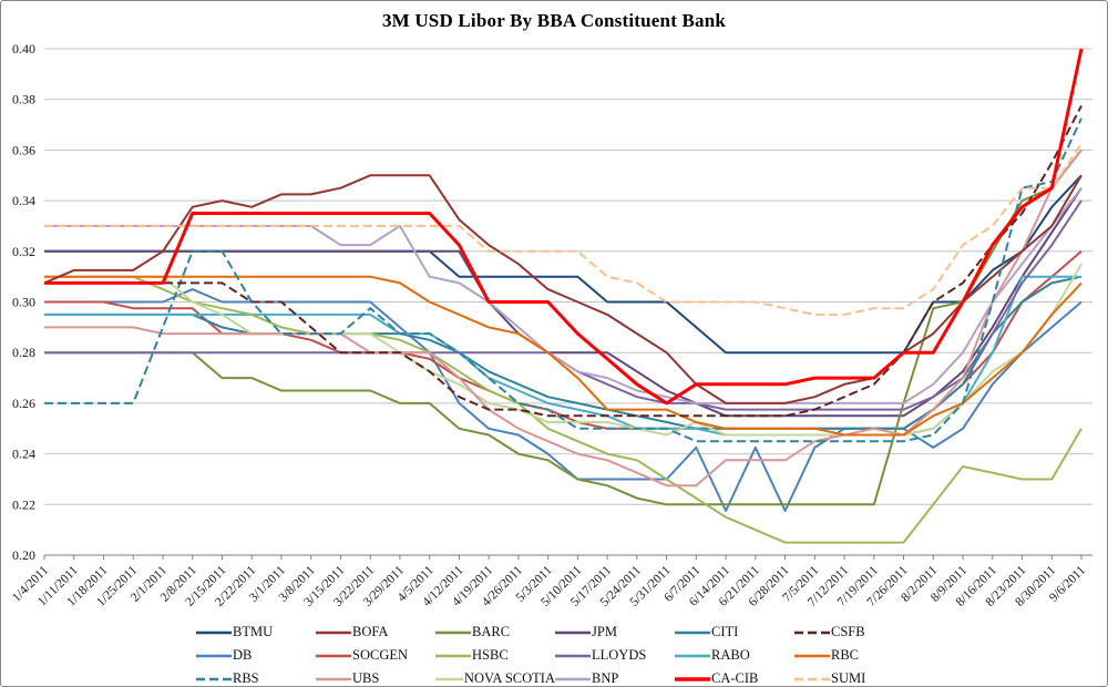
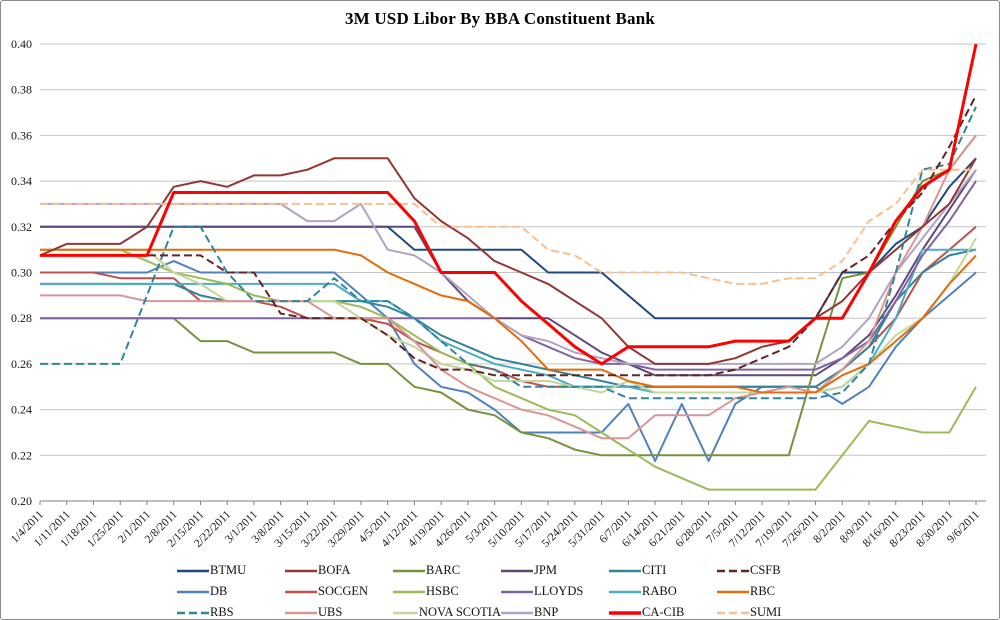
CSFB/3/8/2011: 0.290 -> 0.282
SUMI/9/6/2011: 0.362 -> 0.345
